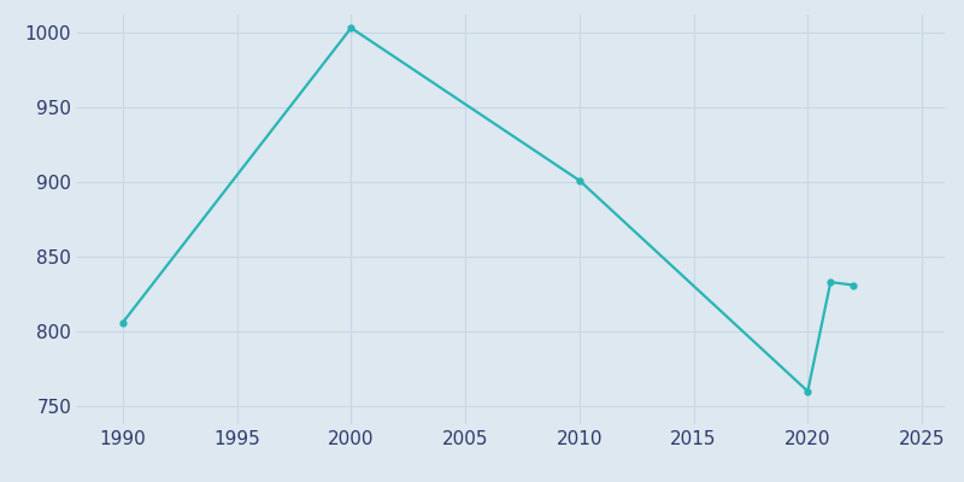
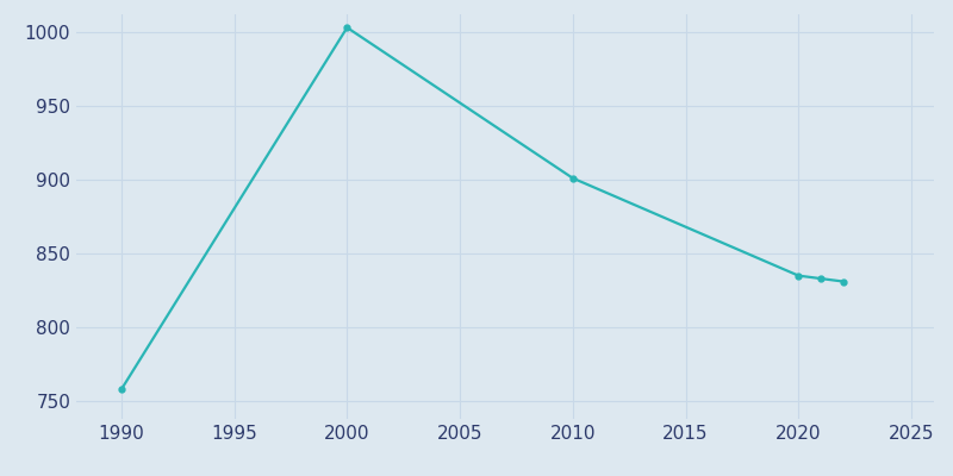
1990: 806 -> 758
2020: 760 -> 835
